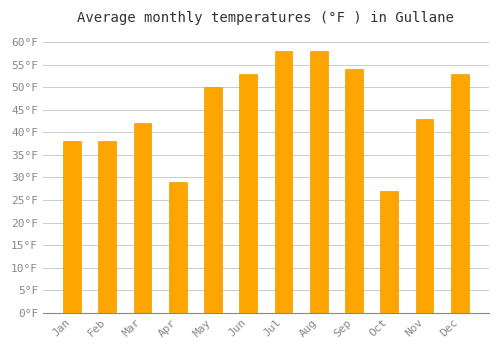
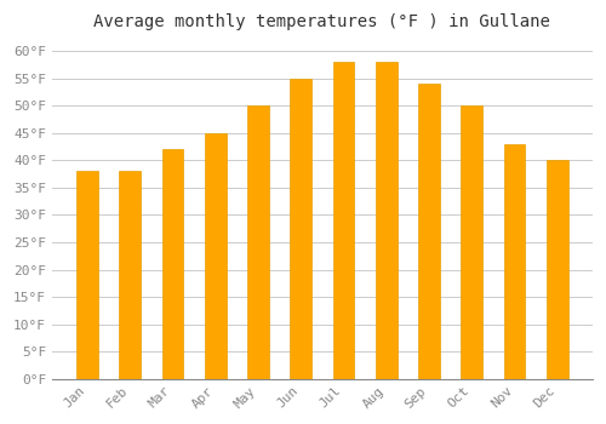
Apr: 29°F -> 45°F
Jun: 53°F -> 55°F
Oct: 27°F -> 50°F
Dec: 53°F -> 40°F
